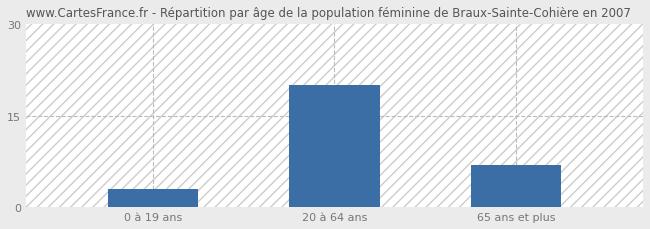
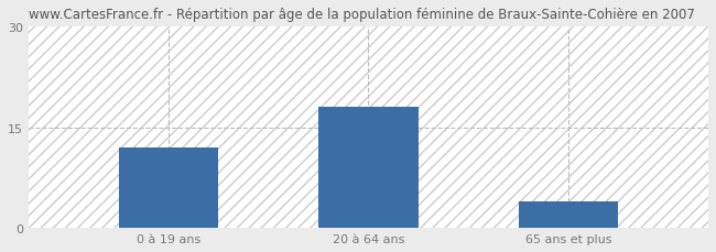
0 à 19 ans: 3 -> 12
20 à 64 ans: 20 -> 18
65 ans et plus: 7 -> 4
